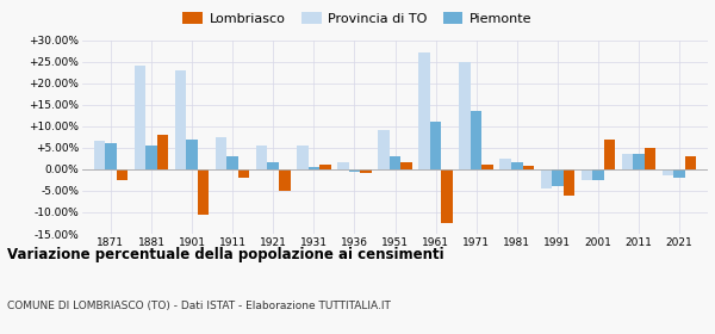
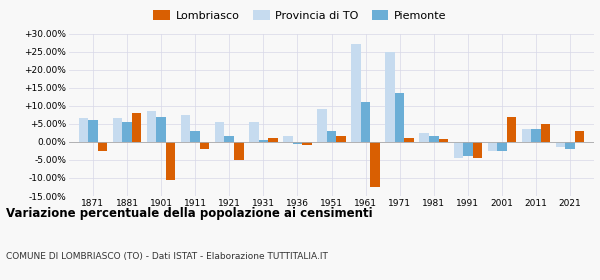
Provincia di TO/1881: 24.0% -> 6.5%
Provincia di TO/1901: 23.0% -> 8.5%
Lombriasco/1991: -6.0% -> -4.5%
